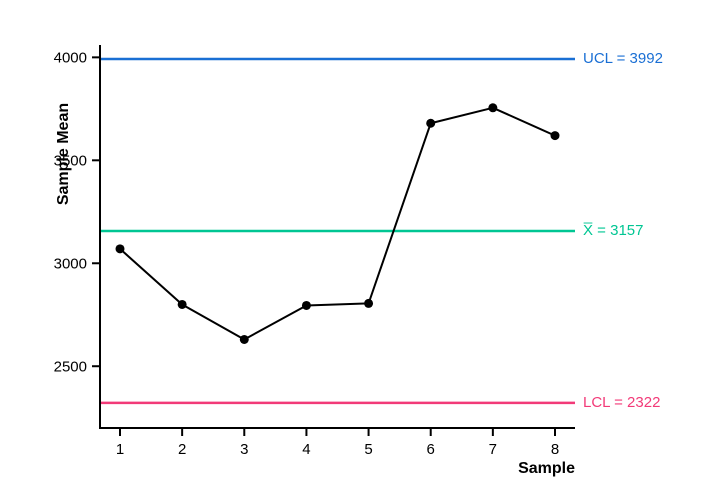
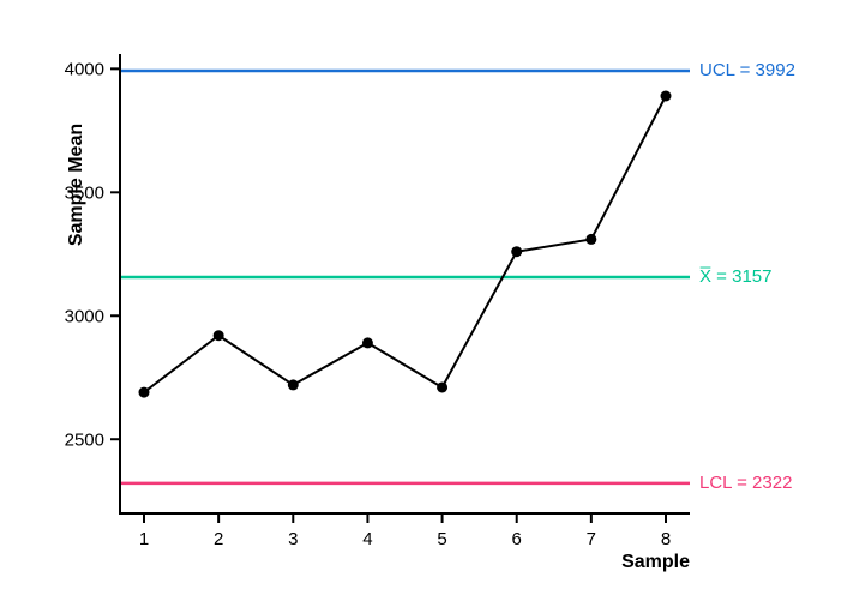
1: 3070 -> 2690
2: 2800 -> 2920
3: 2630 -> 2720
4: 2800 -> 2890
5: 2800 -> 2710
6: 3680 -> 3260
7: 3760 -> 3310
8: 3620 -> 3890
